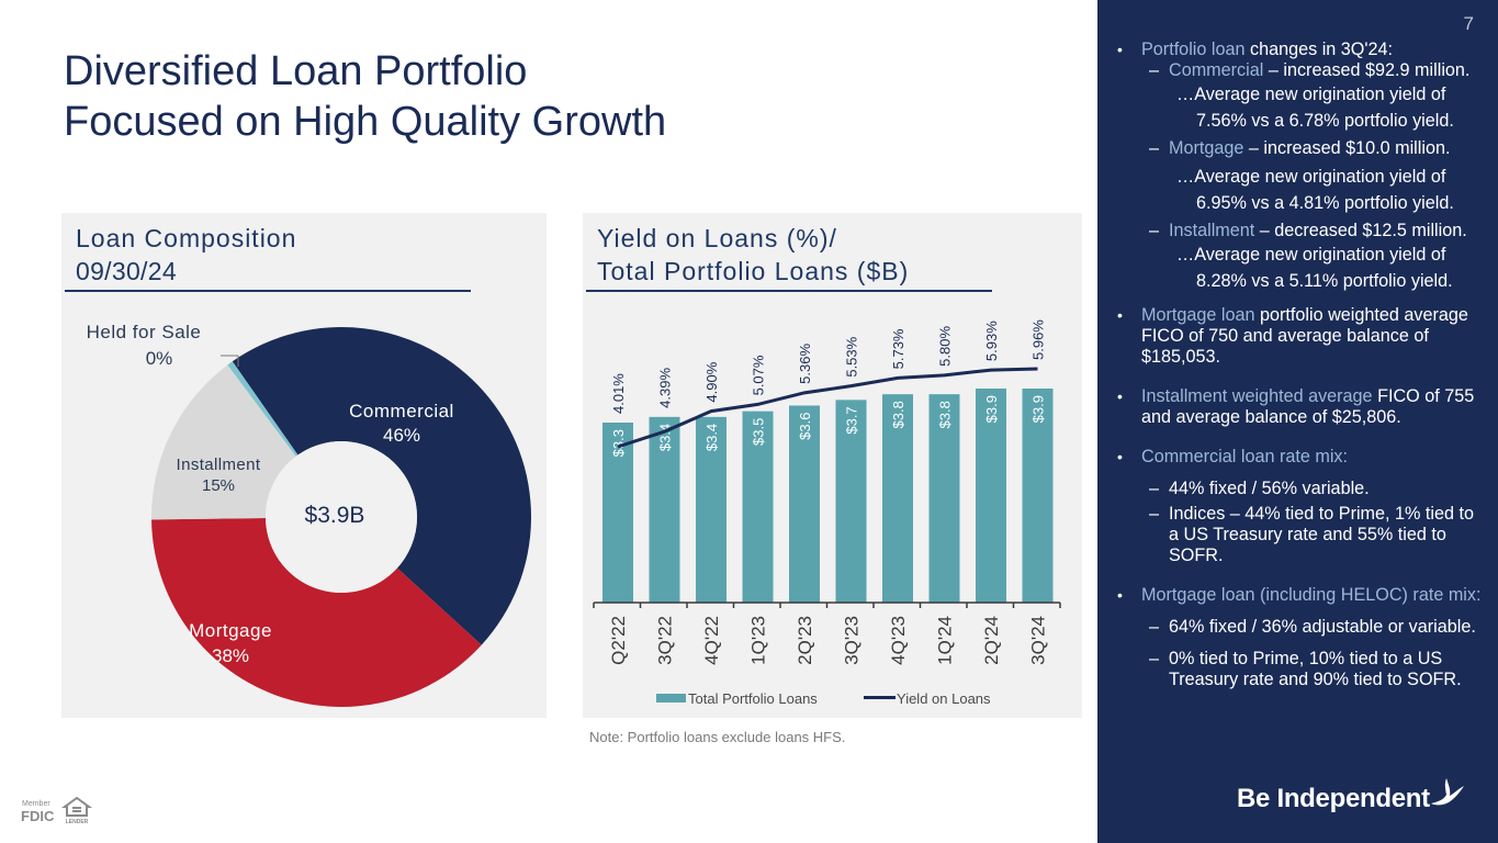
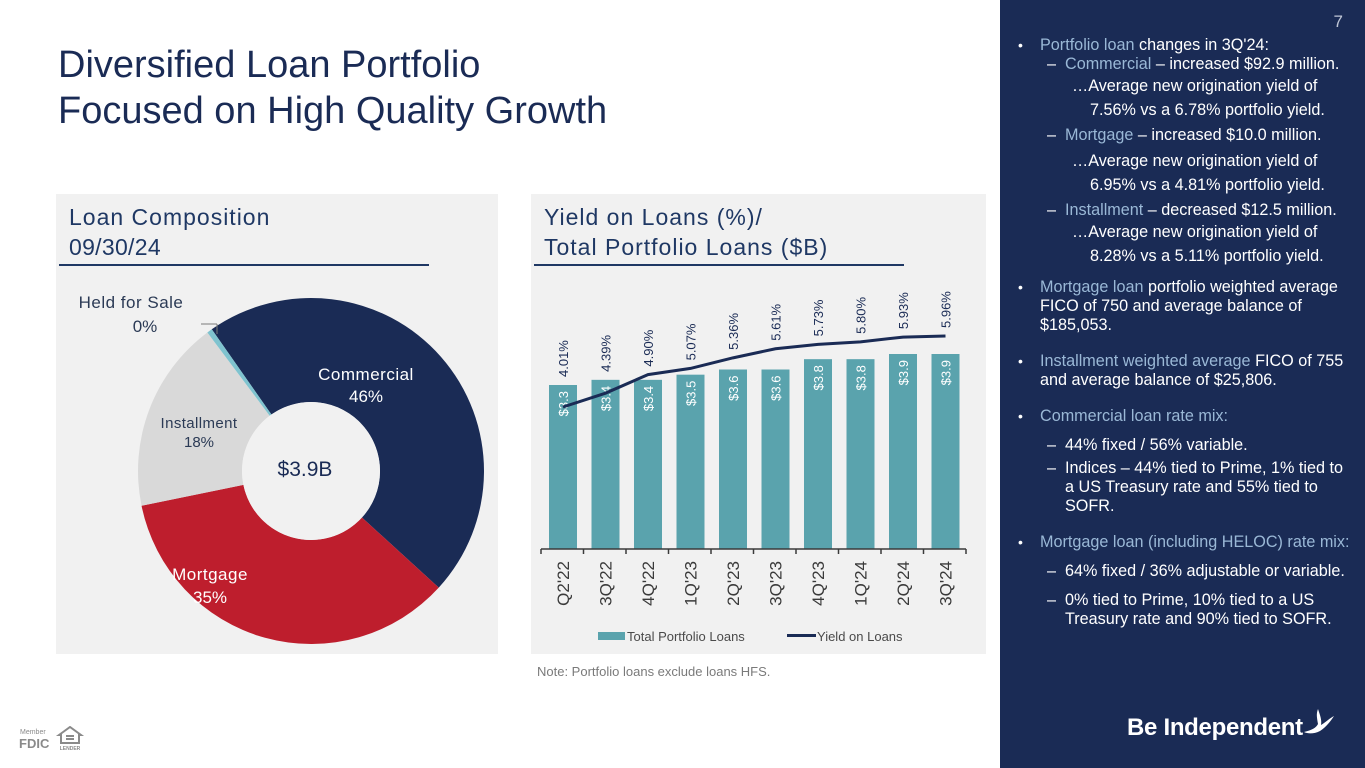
Loan Composition 09/30/24/Mortgage: 38% -> 35%
Loan Composition 09/30/24/Installment: 15% -> 18%
Yield on Loans (%)/ Total Portfolio Loans ($B)/Total Portfolio Loans/3Q'23: $3.7 -> $3.6
Yield on Loans (%)/ Total Portfolio Loans ($B)/Yield on Loans/3Q'23: 5.53% -> 5.61%
